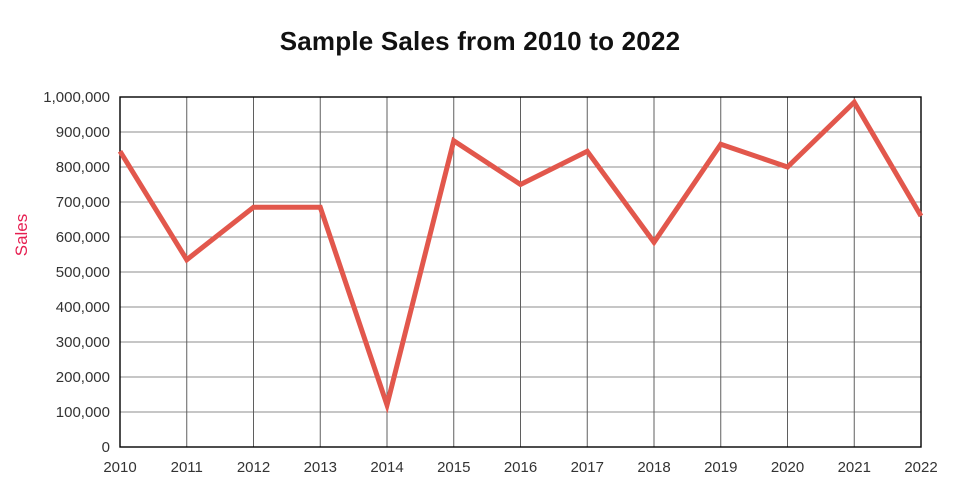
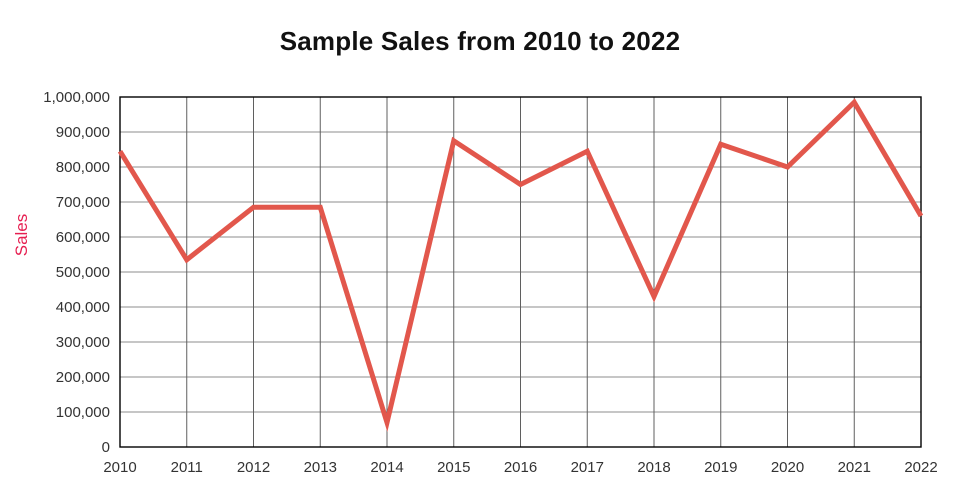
2014: 120000 -> 70000
2018: 580000 -> 430000
